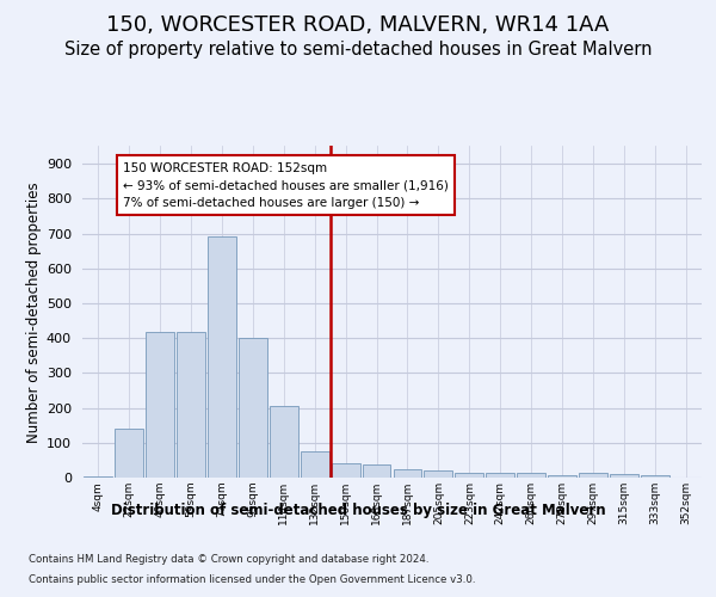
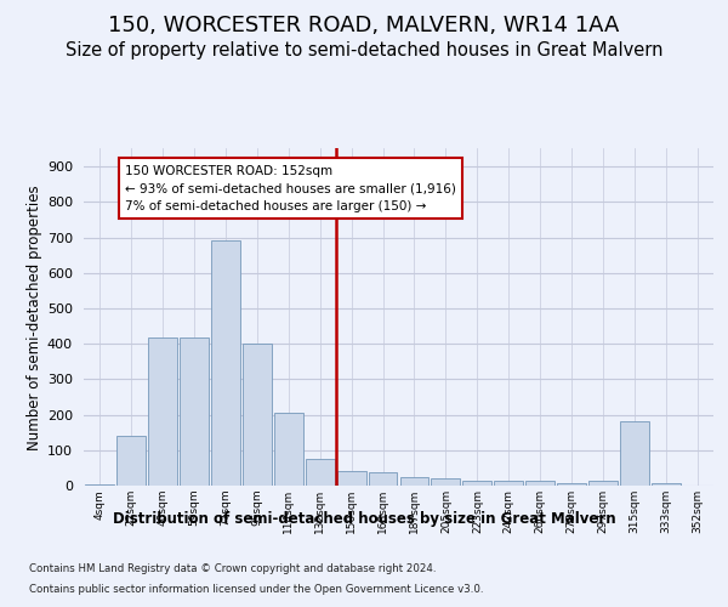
315sqm: 10 -> 180
